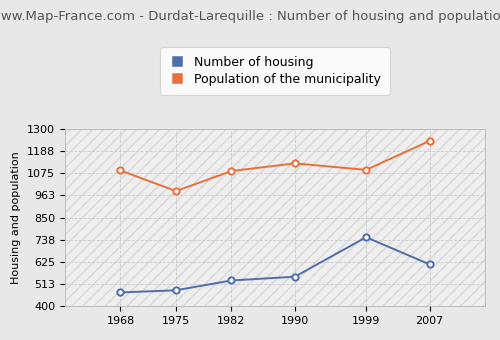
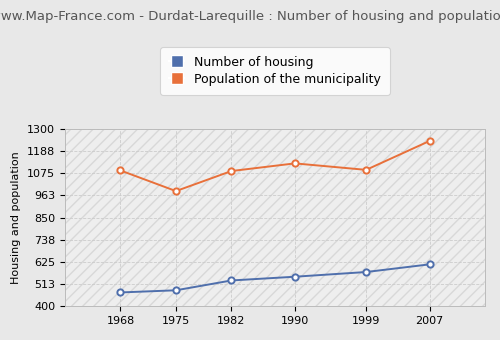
Number of housing/1999: 750 -> 570
